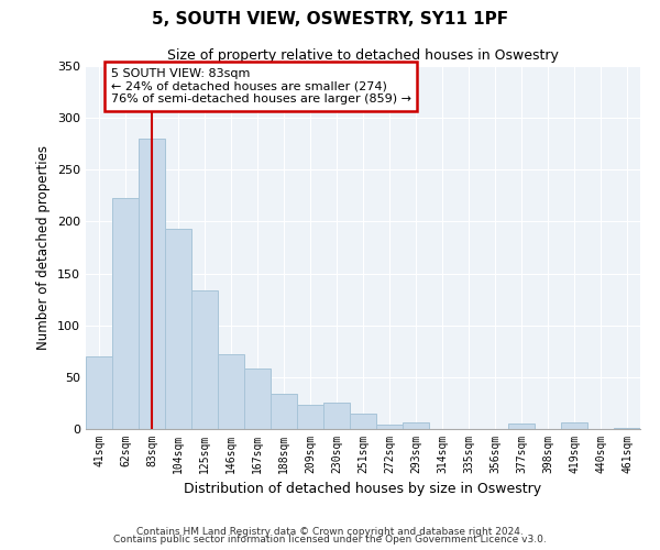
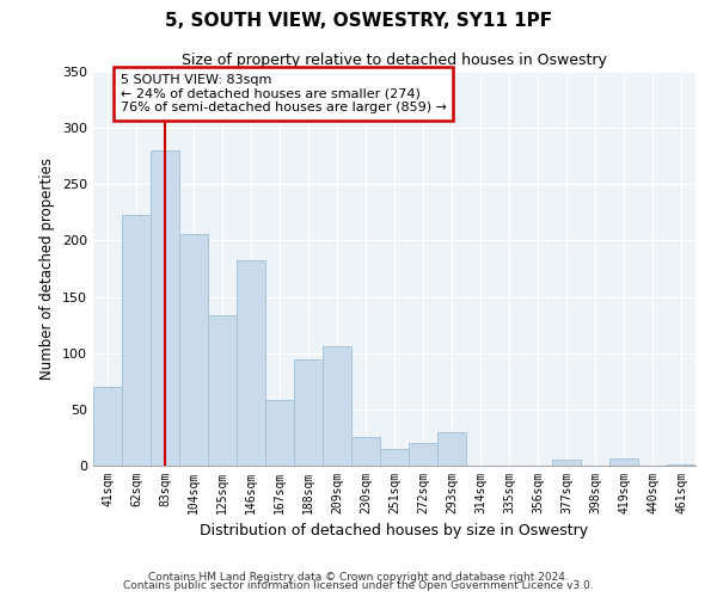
104sqm: 193 -> 206
146sqm: 72 -> 182
188sqm: 34 -> 94
209sqm: 23 -> 106
272sqm: 4 -> 20
293sqm: 6 -> 30
